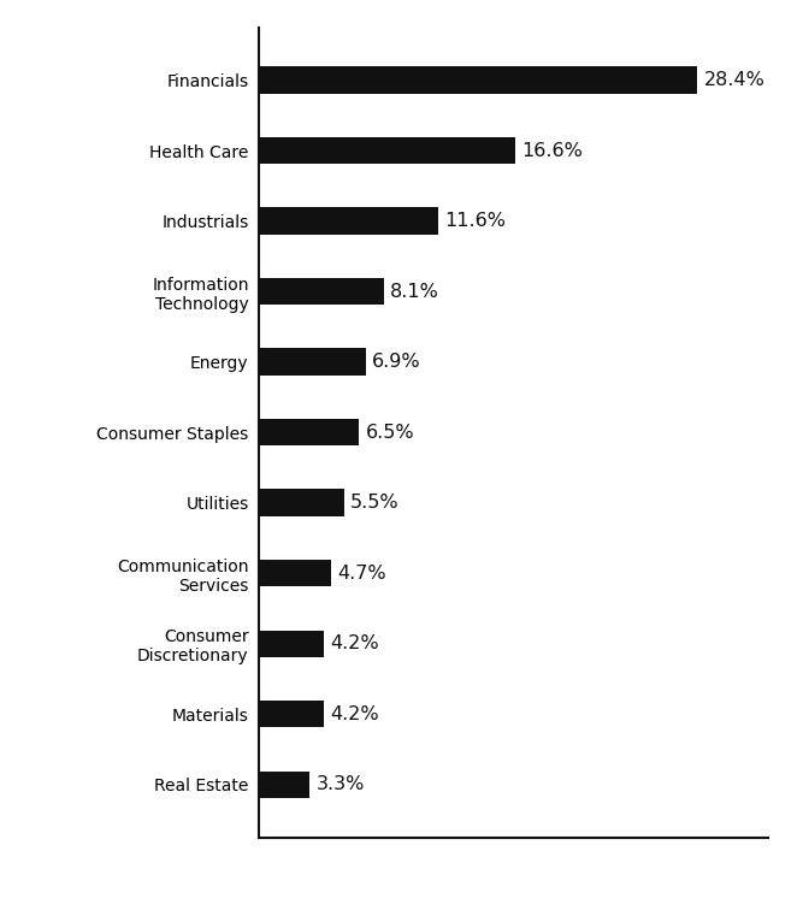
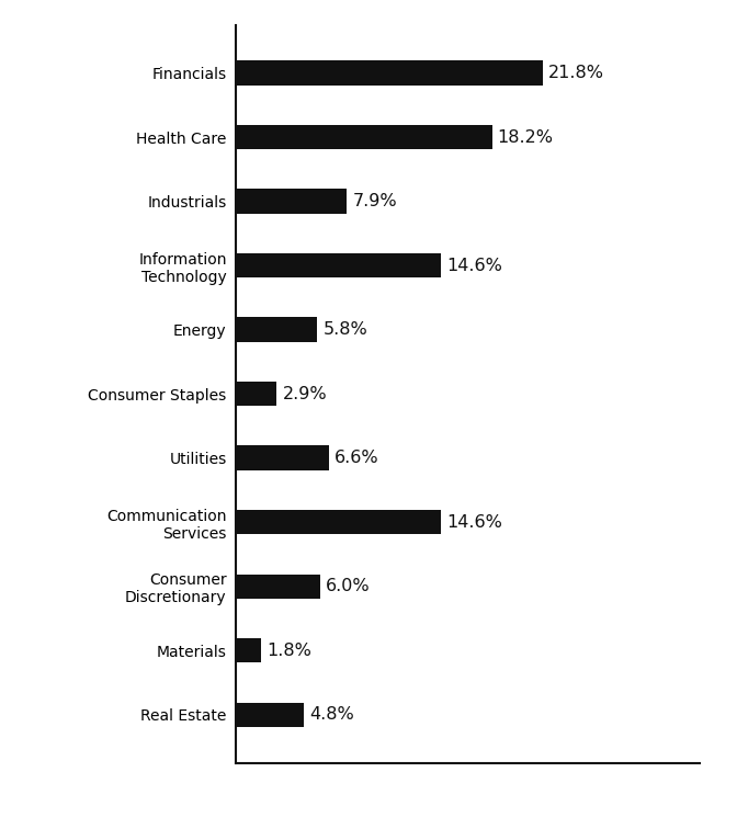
Financials: 28.4% -> 21.8%
Health Care: 16.6% -> 18.2%
Industrials: 11.6% -> 7.9%
Information Technology: 8.1% -> 14.6%
Energy: 6.9% -> 5.8%
Consumer Staples: 6.5% -> 2.9%
Utilities: 5.5% -> 6.6%
Communication Services: 4.7% -> 14.6%
Consumer Discretionary: 4.2% -> 6.0%
Materials: 4.2% -> 1.8%
Real Estate: 3.3% -> 4.8%
